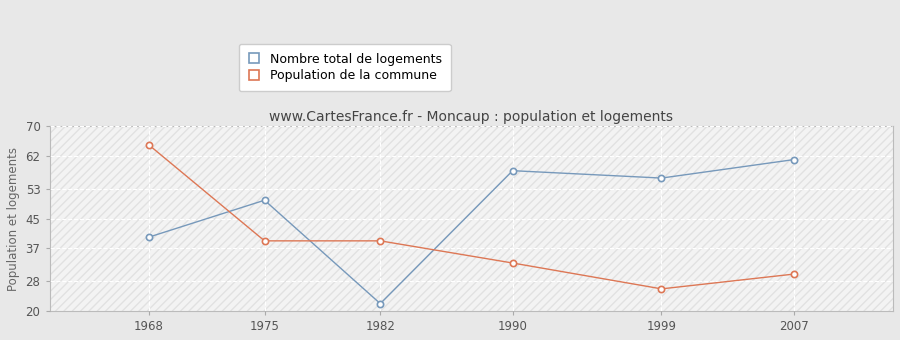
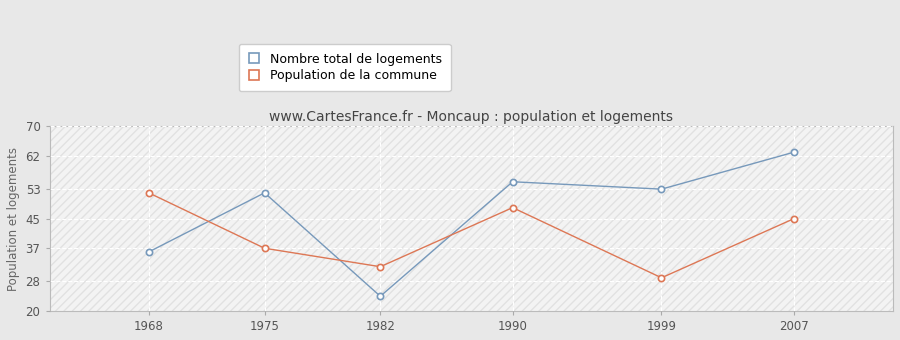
Nombre total de logements/1968: 40 -> 36
Population de la commune/1968: 65 -> 52
Nombre total de logements/1975: 50 -> 52
Population de la commune/1975: 39 -> 37
Nombre total de logements/1982: 22 -> 24
Population de la commune/1982: 39 -> 32
Nombre total de logements/1990: 58 -> 55
Population de la commune/1990: 33 -> 48
Nombre total de logements/1999: 56 -> 53
Population de la commune/1999: 26 -> 29
Nombre total de logements/2007: 61 -> 63
Population de la commune/2007: 30 -> 45
